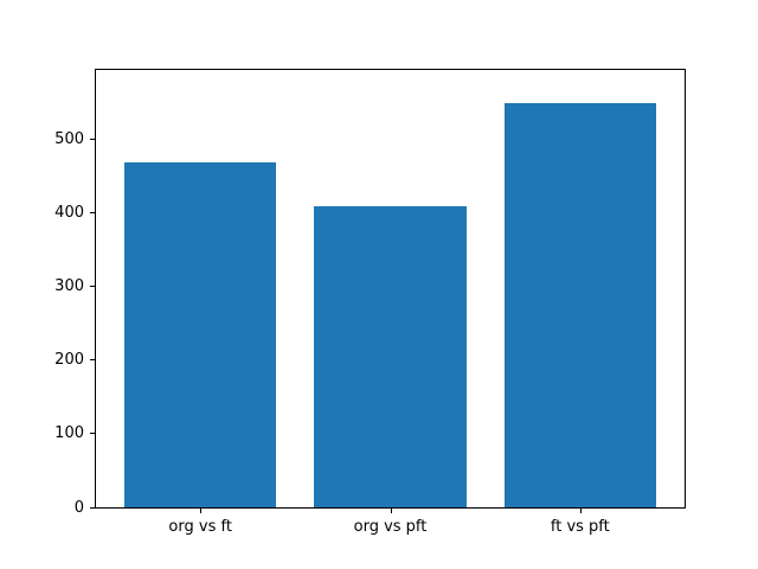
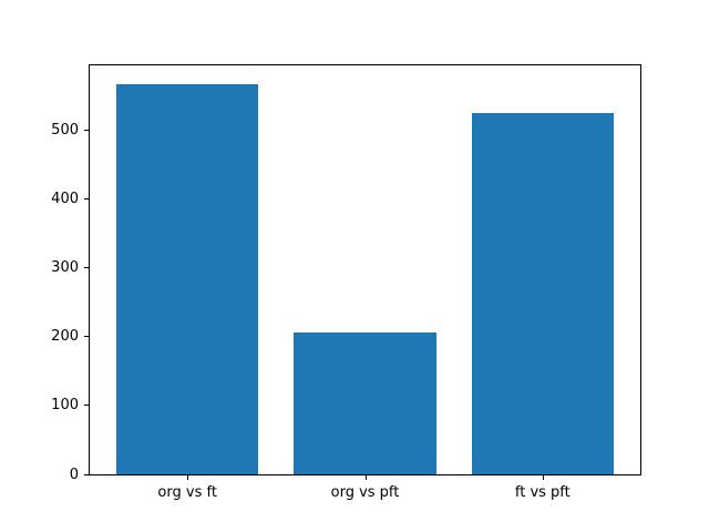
org vs ft: 470 -> 570
org vs pft: 410 -> 210
ft vs pft: 550 -> 520
